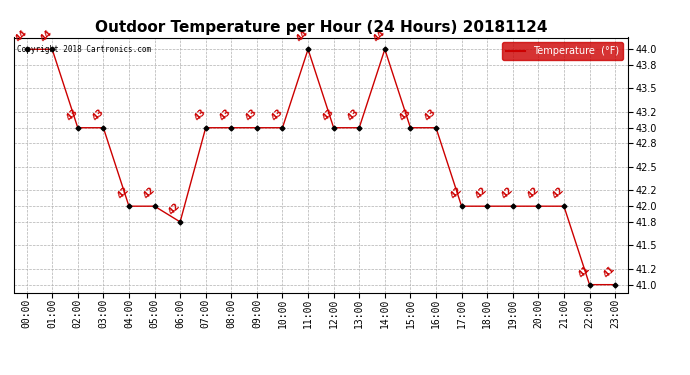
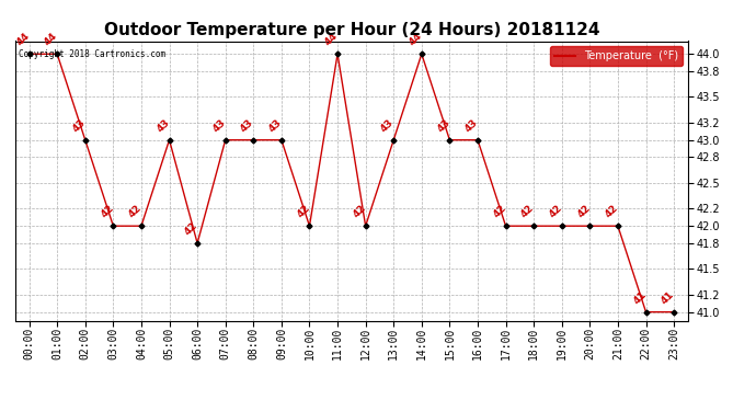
03:00: 43 -> 42
05:00: 42 -> 43
10:00: 43 -> 42
12:00: 43 -> 42
